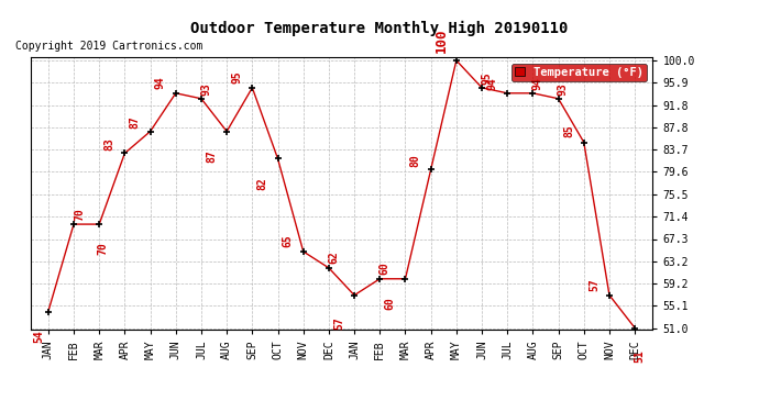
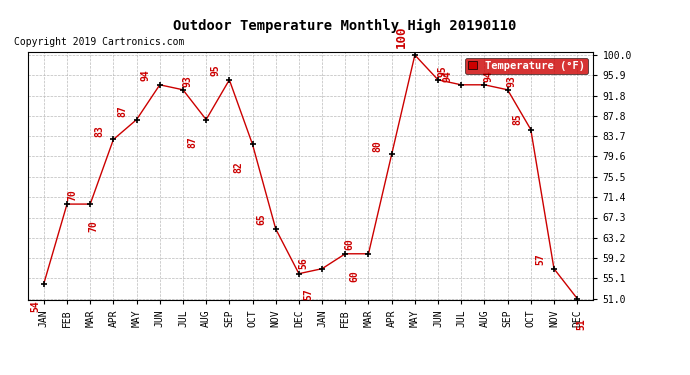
DEC: 62 -> 56
